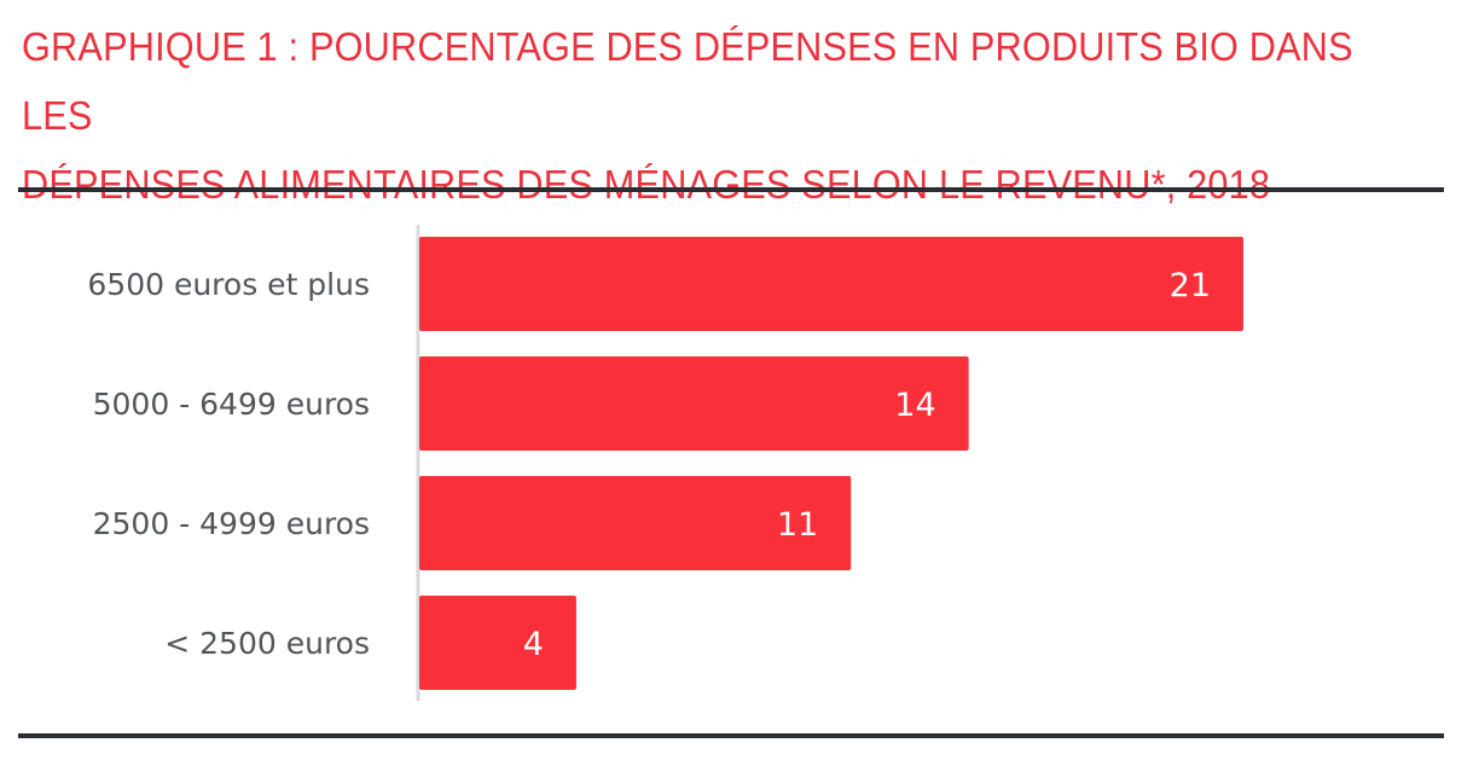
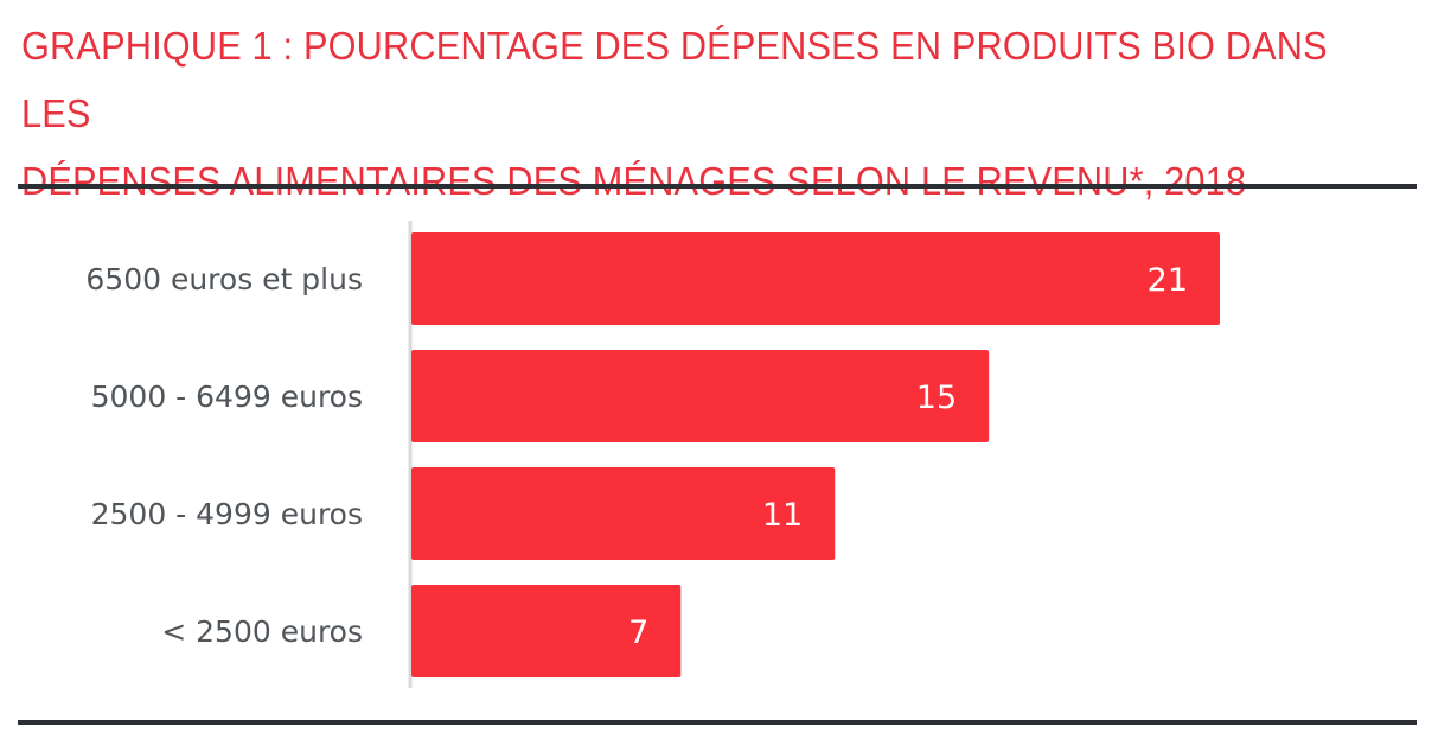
5000 - 6499 euros: 14 -> 15
< 2500 euros: 4 -> 7
